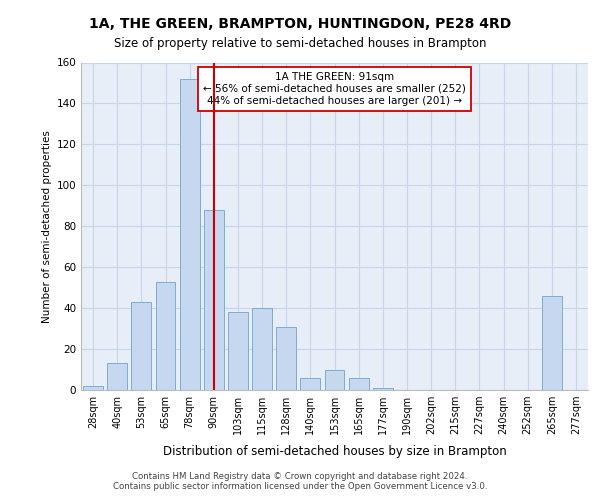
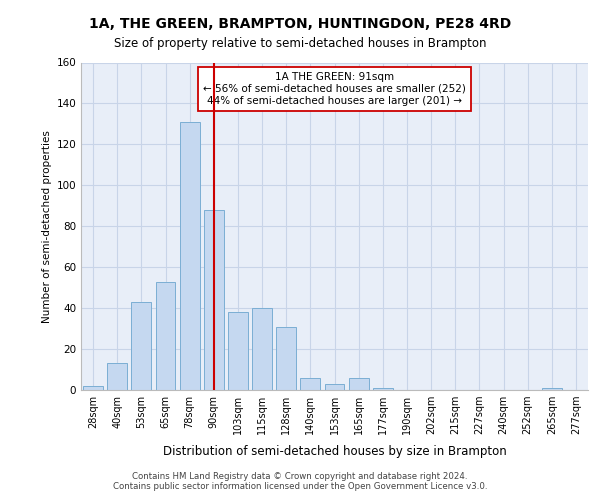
78sqm: 152 -> 131
153sqm: 10 -> 3
265sqm: 46 -> 1
